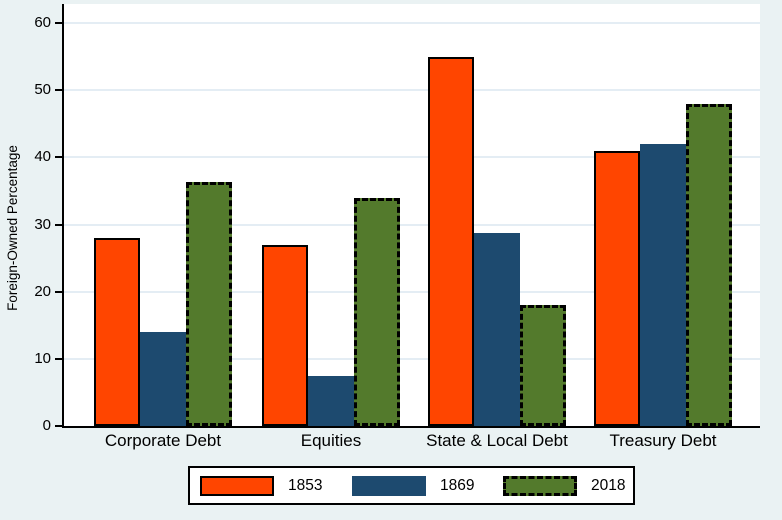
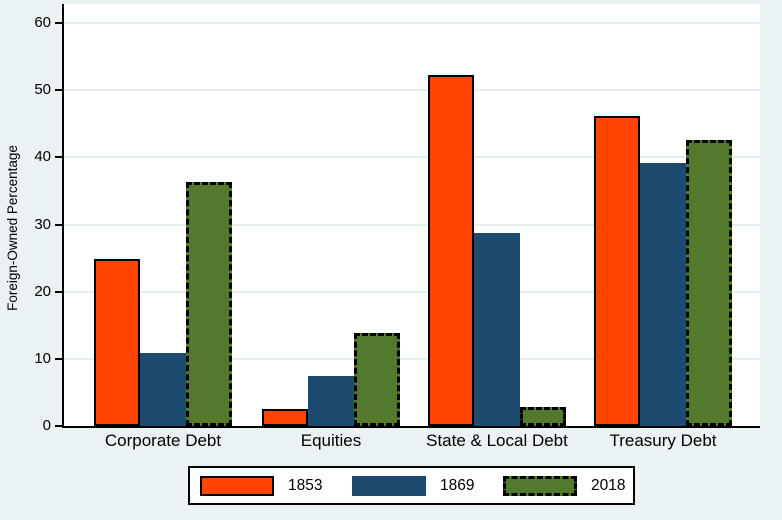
1853/Corporate Debt: 28 -> 25
1869/Corporate Debt: 14 -> 11
1853/Equities: 27 -> 2
2018/Equities: 34 -> 14
1853/State & Local Debt: 55 -> 52
2018/State & Local Debt: 18 -> 3
1853/Treasury Debt: 41 -> 46
1869/Treasury Debt: 42 -> 39
2018/Treasury Debt: 48 -> 43
